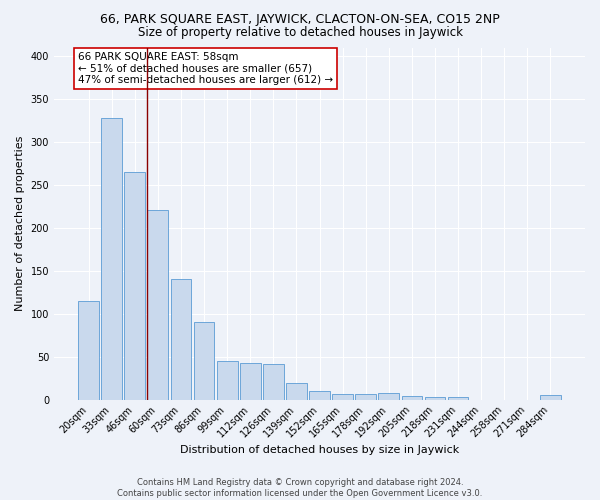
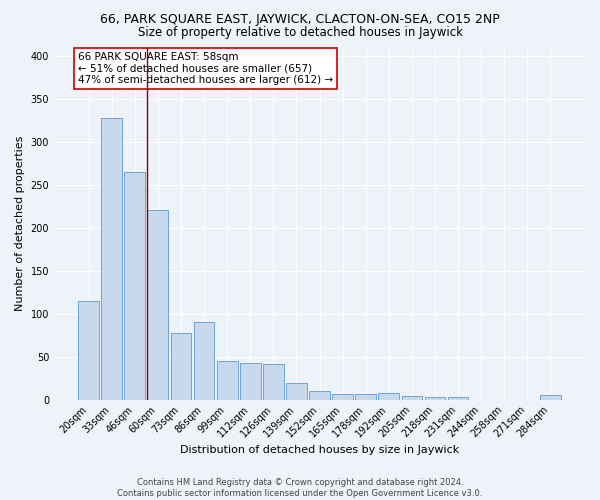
73sqm: 141 -> 78
